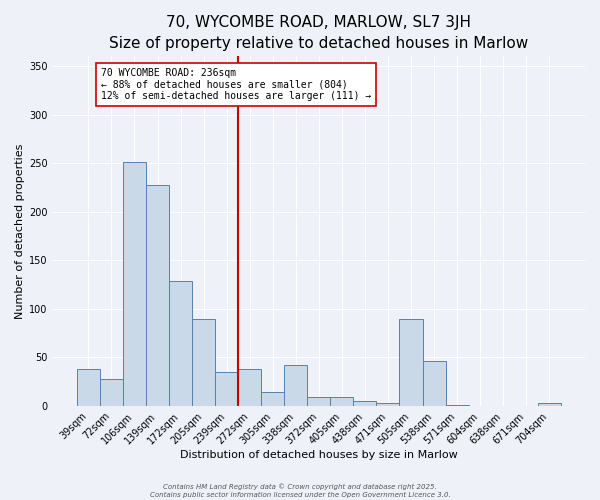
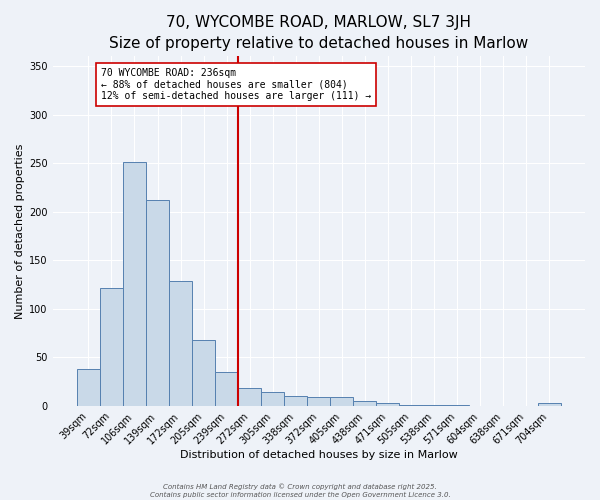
72sqm: 28 -> 121
139sqm: 228 -> 212
205sqm: 90 -> 68
272sqm: 38 -> 19
338sqm: 42 -> 10
505sqm: 90 -> 1
538sqm: 46 -> 1
